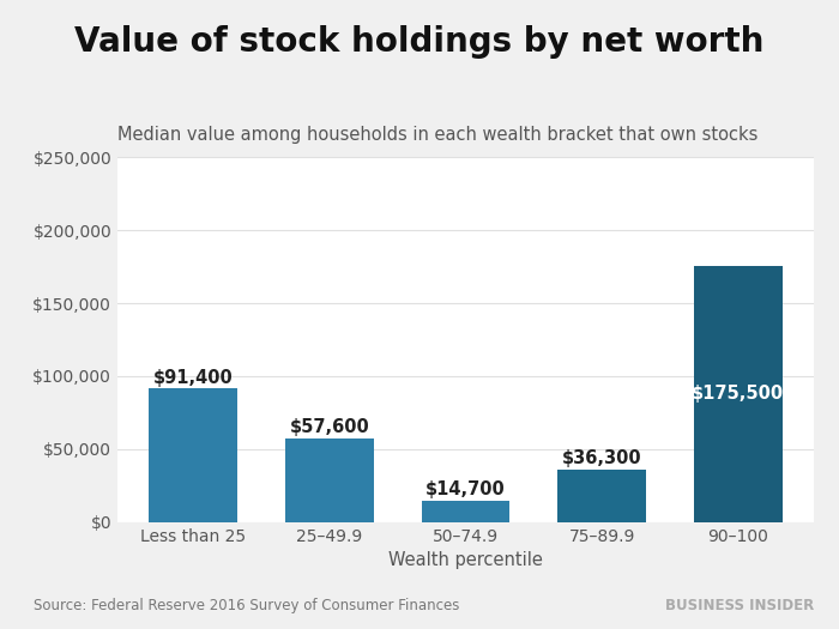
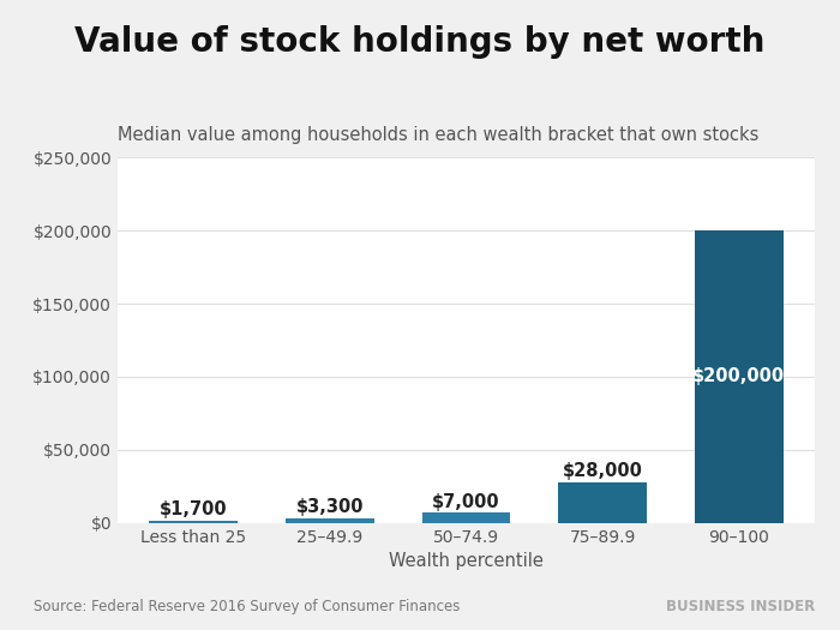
Less than 25: $91,400 -> $1,700
25–49.9: $57,600 -> $3,300
50–74.9: $14,700 -> $7,000
75–89.9: $36,300 -> $28,000
90–100: $175,500 -> $200,000
